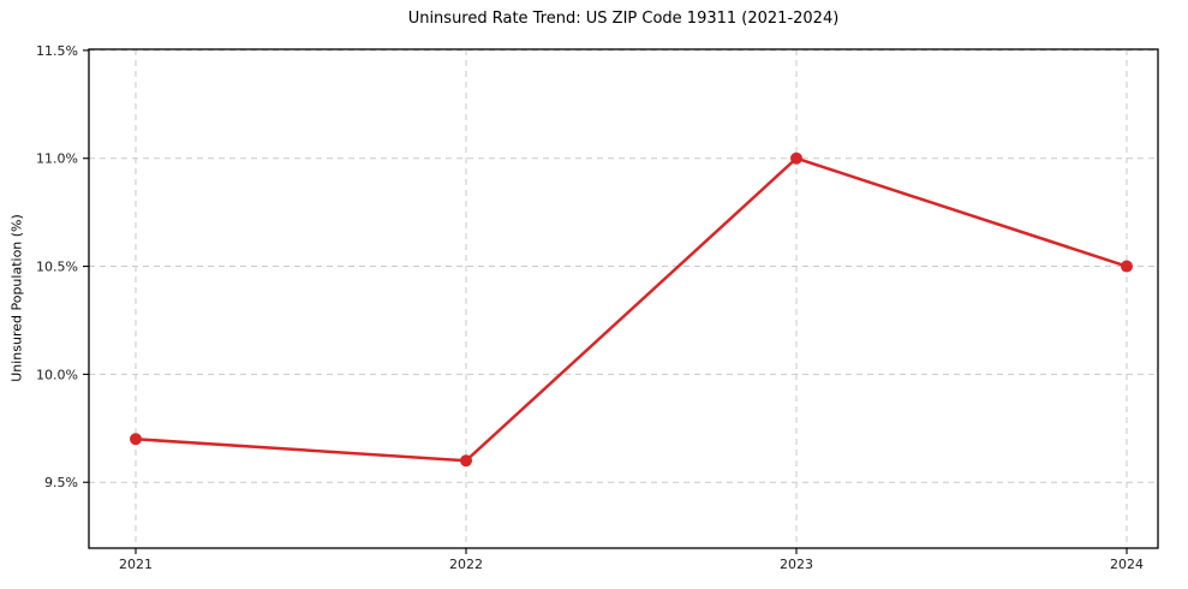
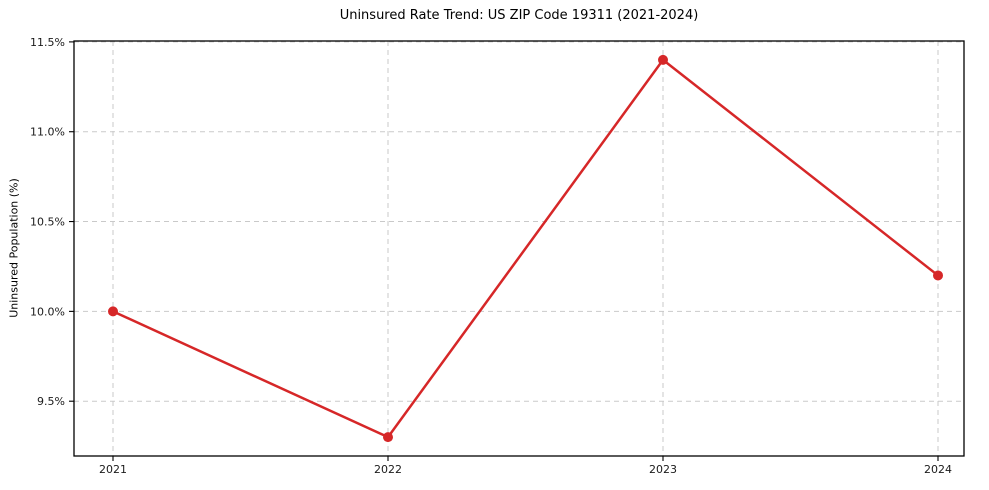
2021: 9.7% -> 10.0%
2022: 9.6% -> 9.3%
2023: 11.0% -> 11.4%
2024: 10.5% -> 10.2%
